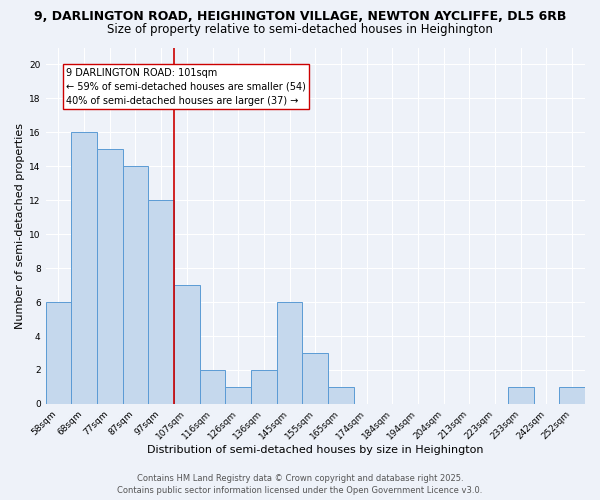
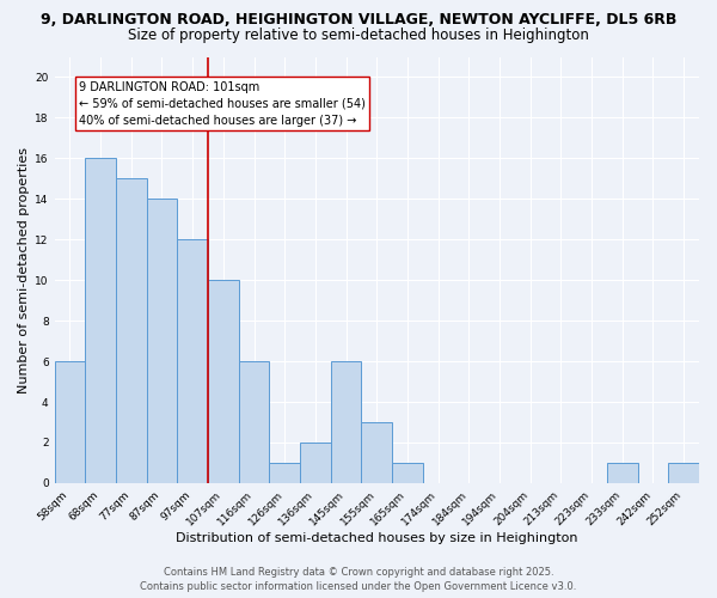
107sqm: 7 -> 10
116sqm: 2 -> 6
